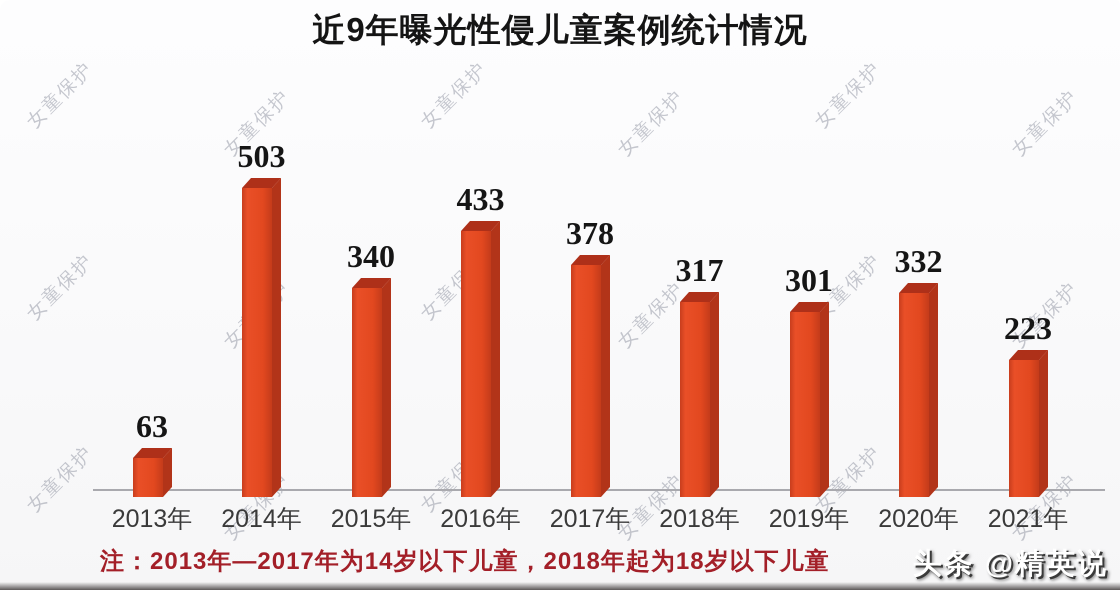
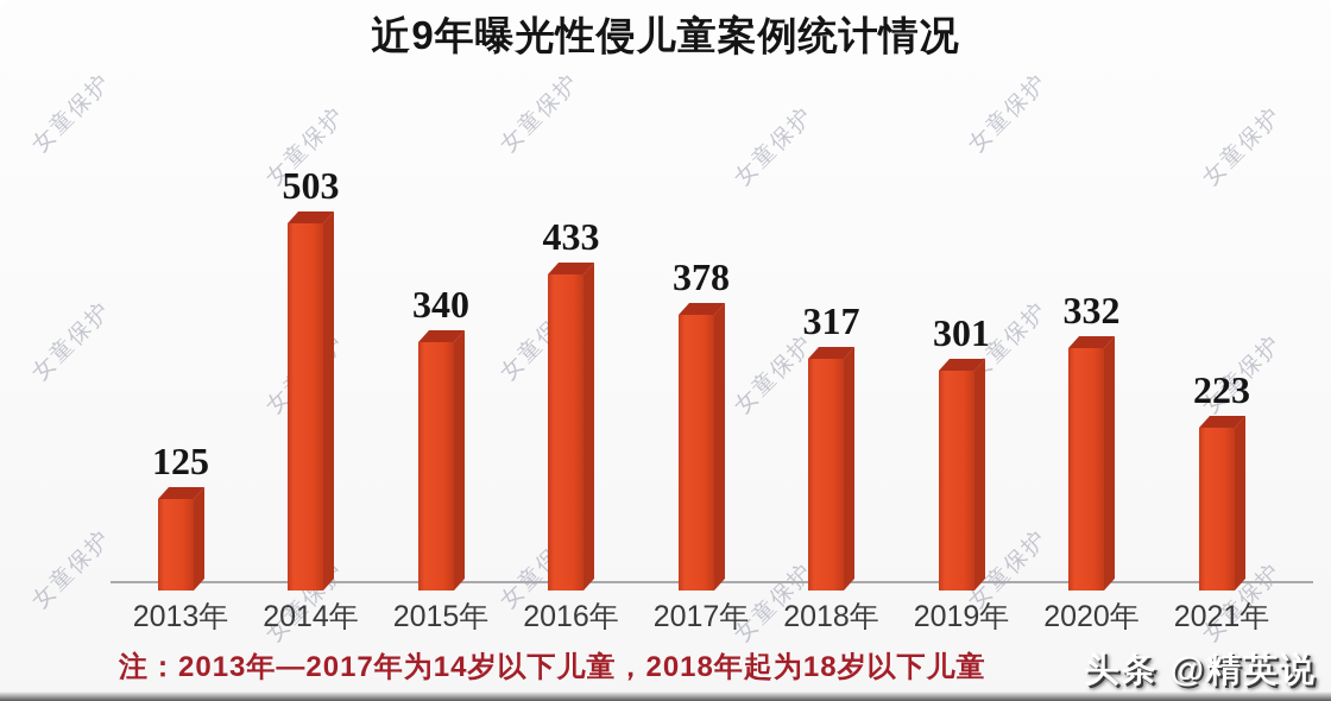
2013年: 63 -> 125
